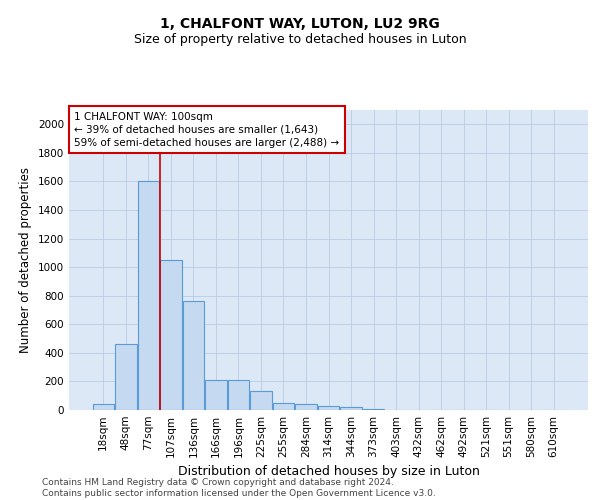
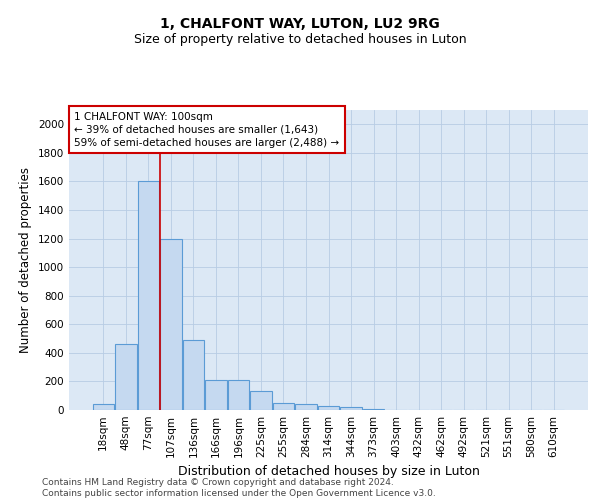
107sqm: 1050 -> 1200
136sqm: 760 -> 490
